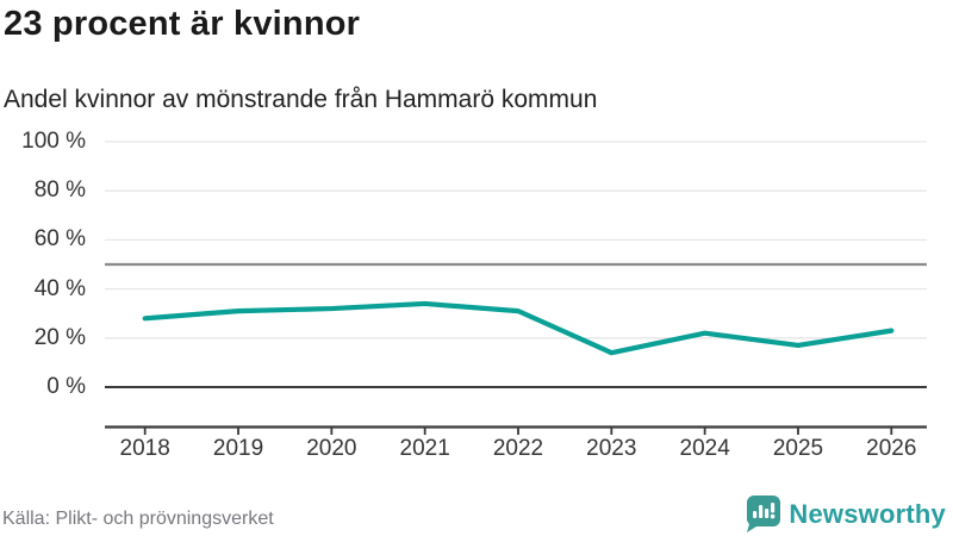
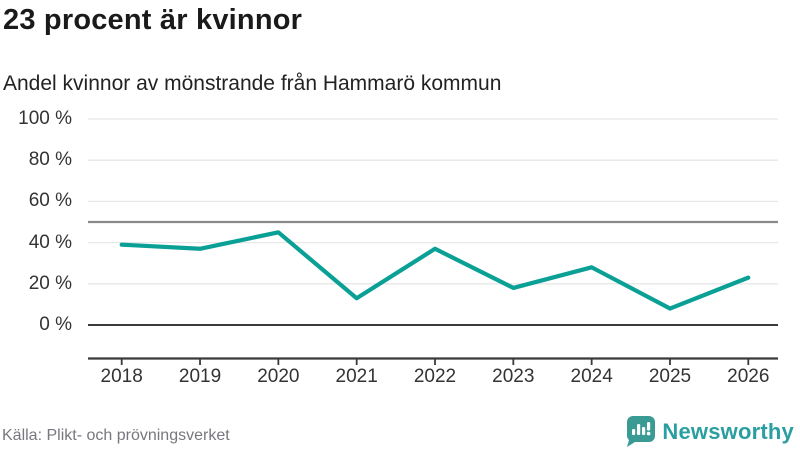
2018: 28% -> 39%
2019: 31% -> 37%
2020: 32% -> 45%
2021: 34% -> 13%
2022: 31% -> 37%
2023: 14% -> 18%
2024: 22% -> 28%
2025: 17% -> 8%
